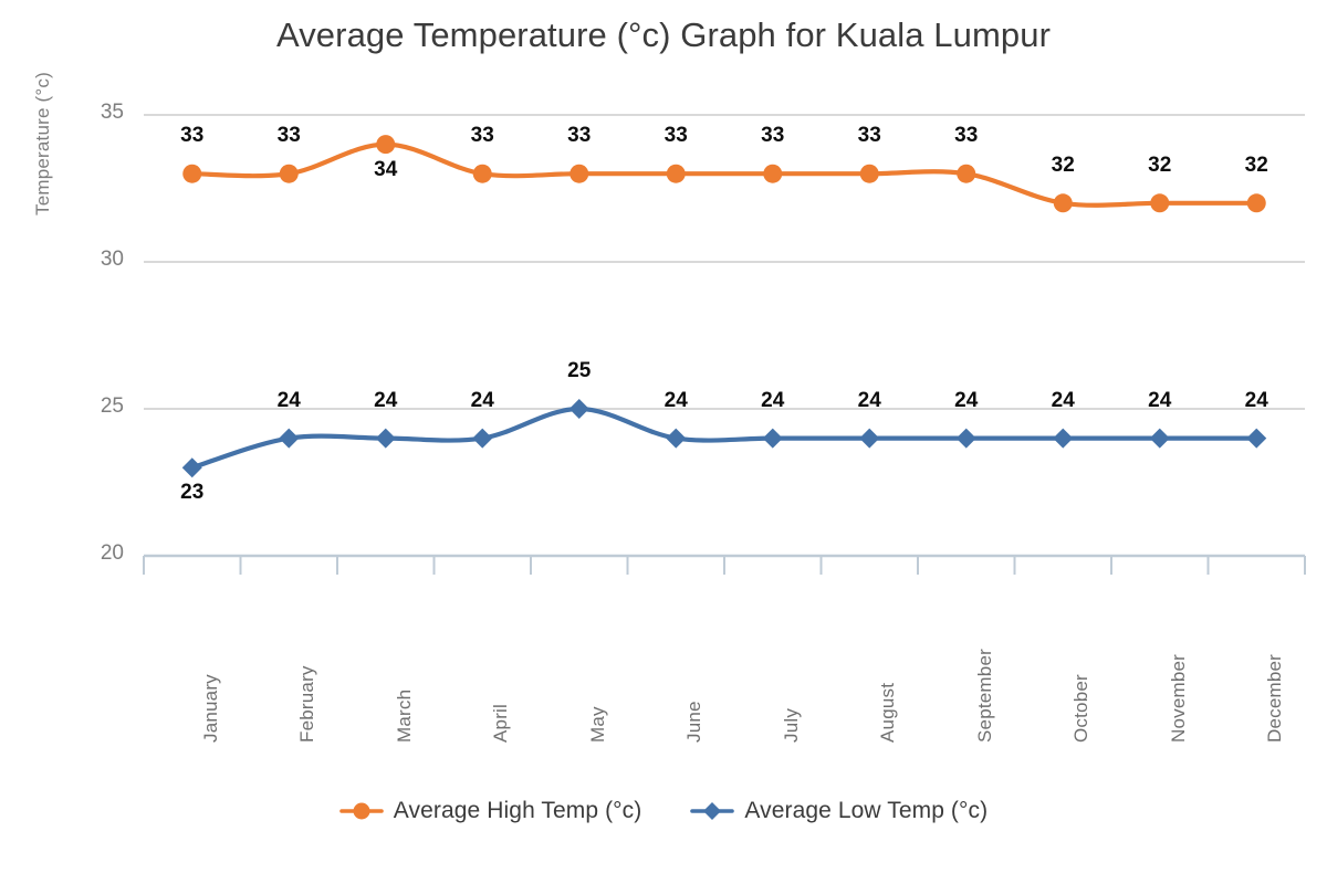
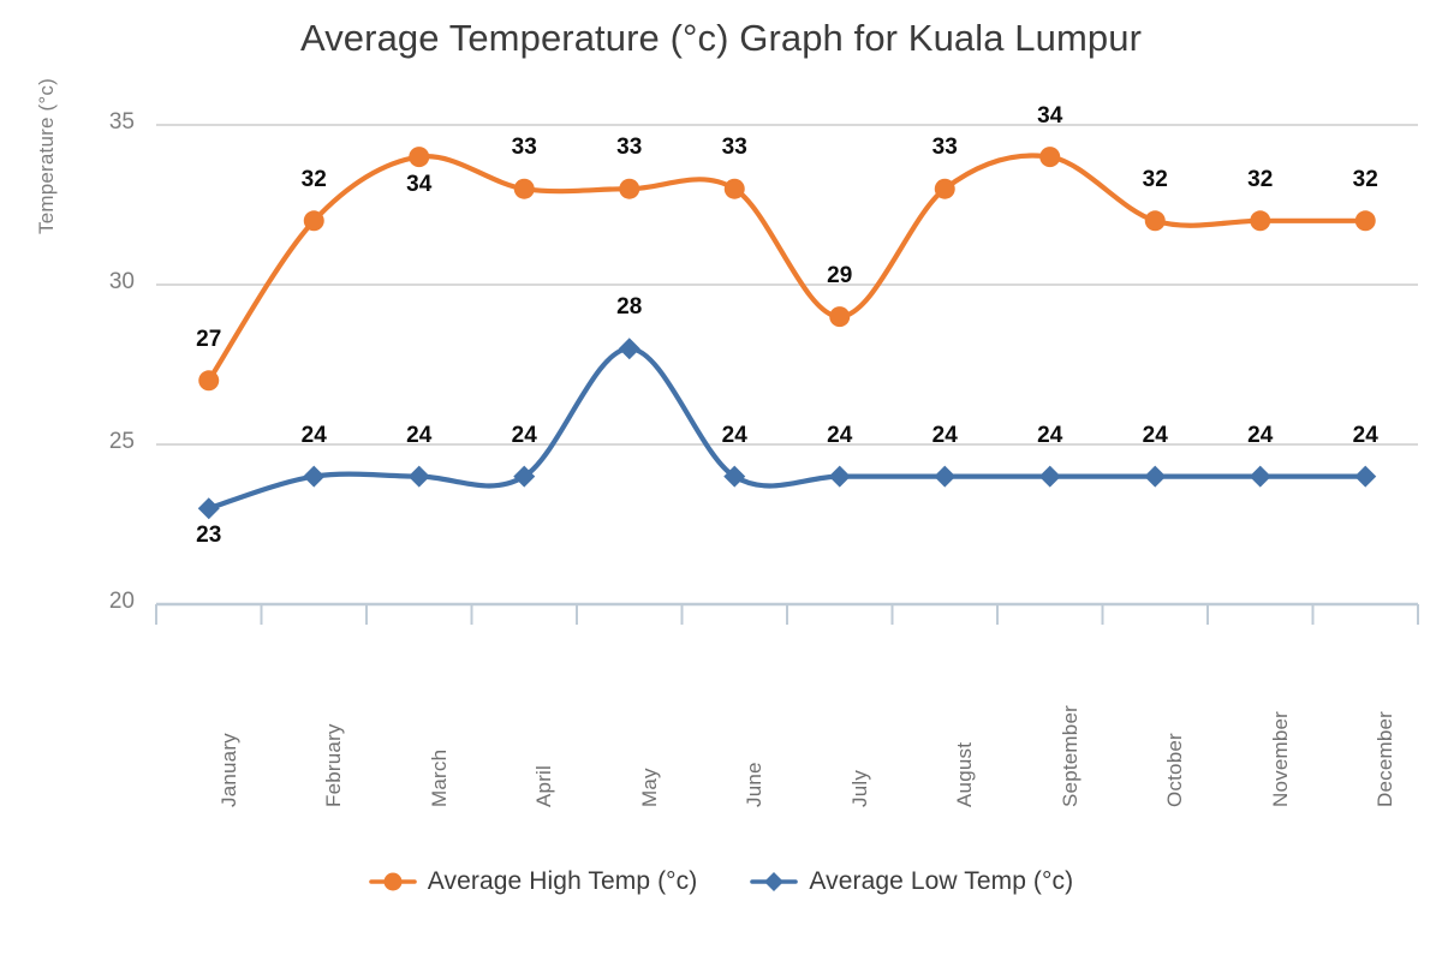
Average High Temp (°c)/January: 33 -> 27
Average High Temp (°c)/February: 33 -> 32
Average Low Temp (°c)/May: 25 -> 28
Average High Temp (°c)/July: 33 -> 29
Average High Temp (°c)/September: 33 -> 34
